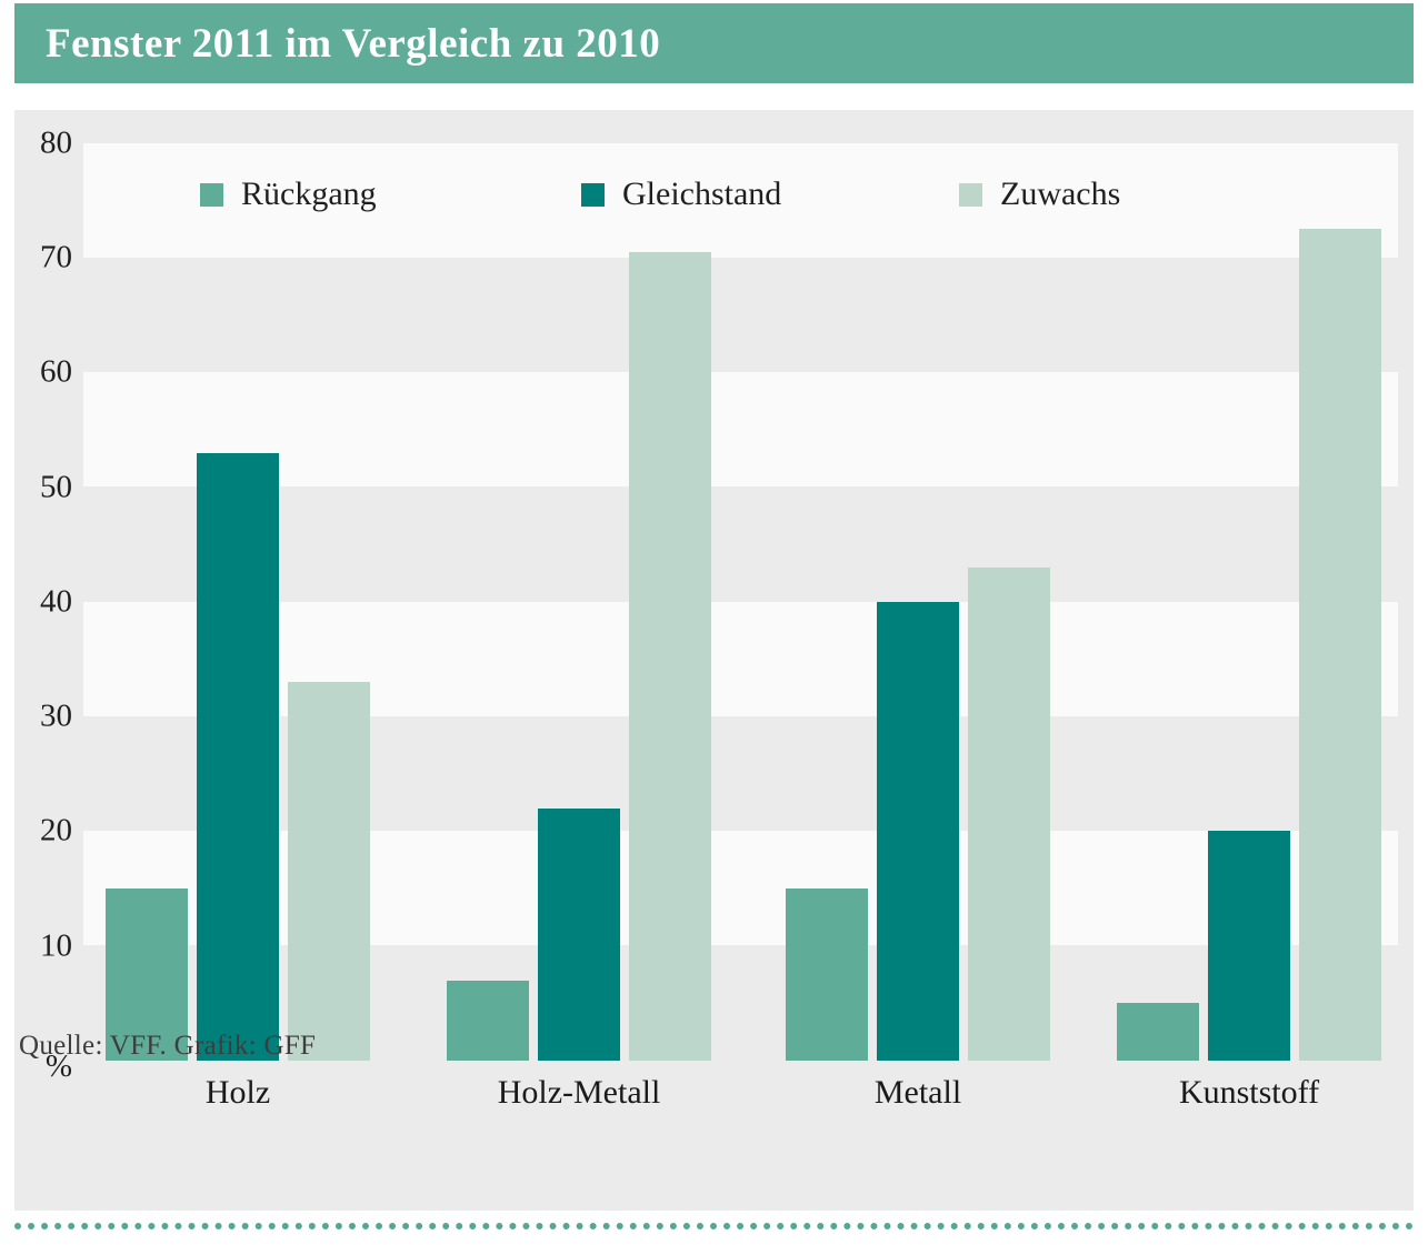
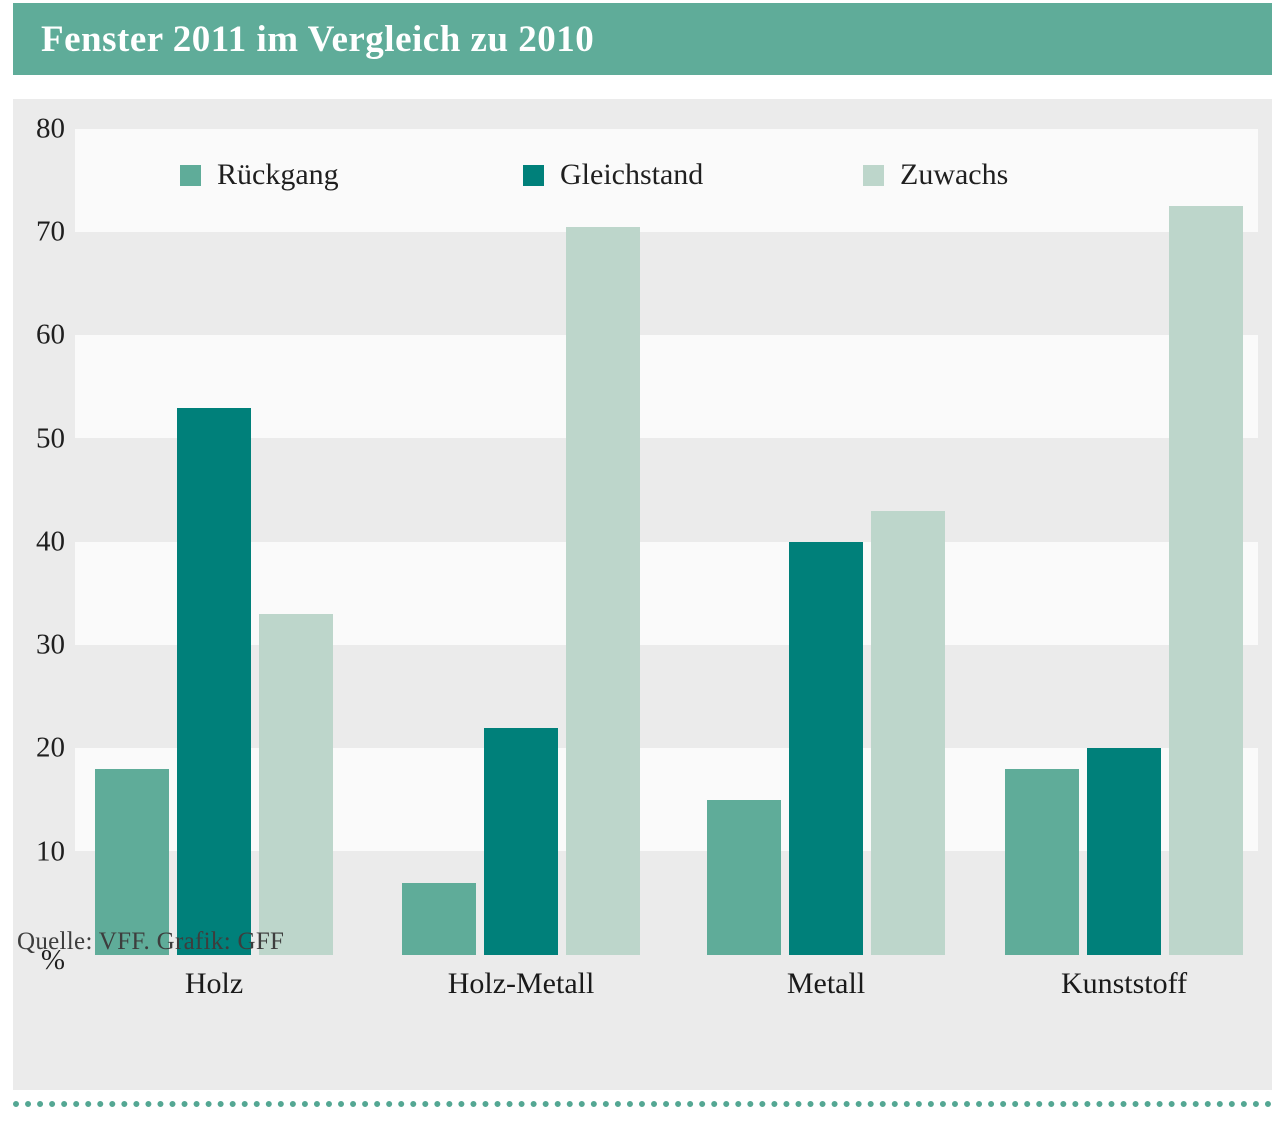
Rückgang/Holz: 15 -> 18
Rückgang/Kunststoff: 5 -> 18
